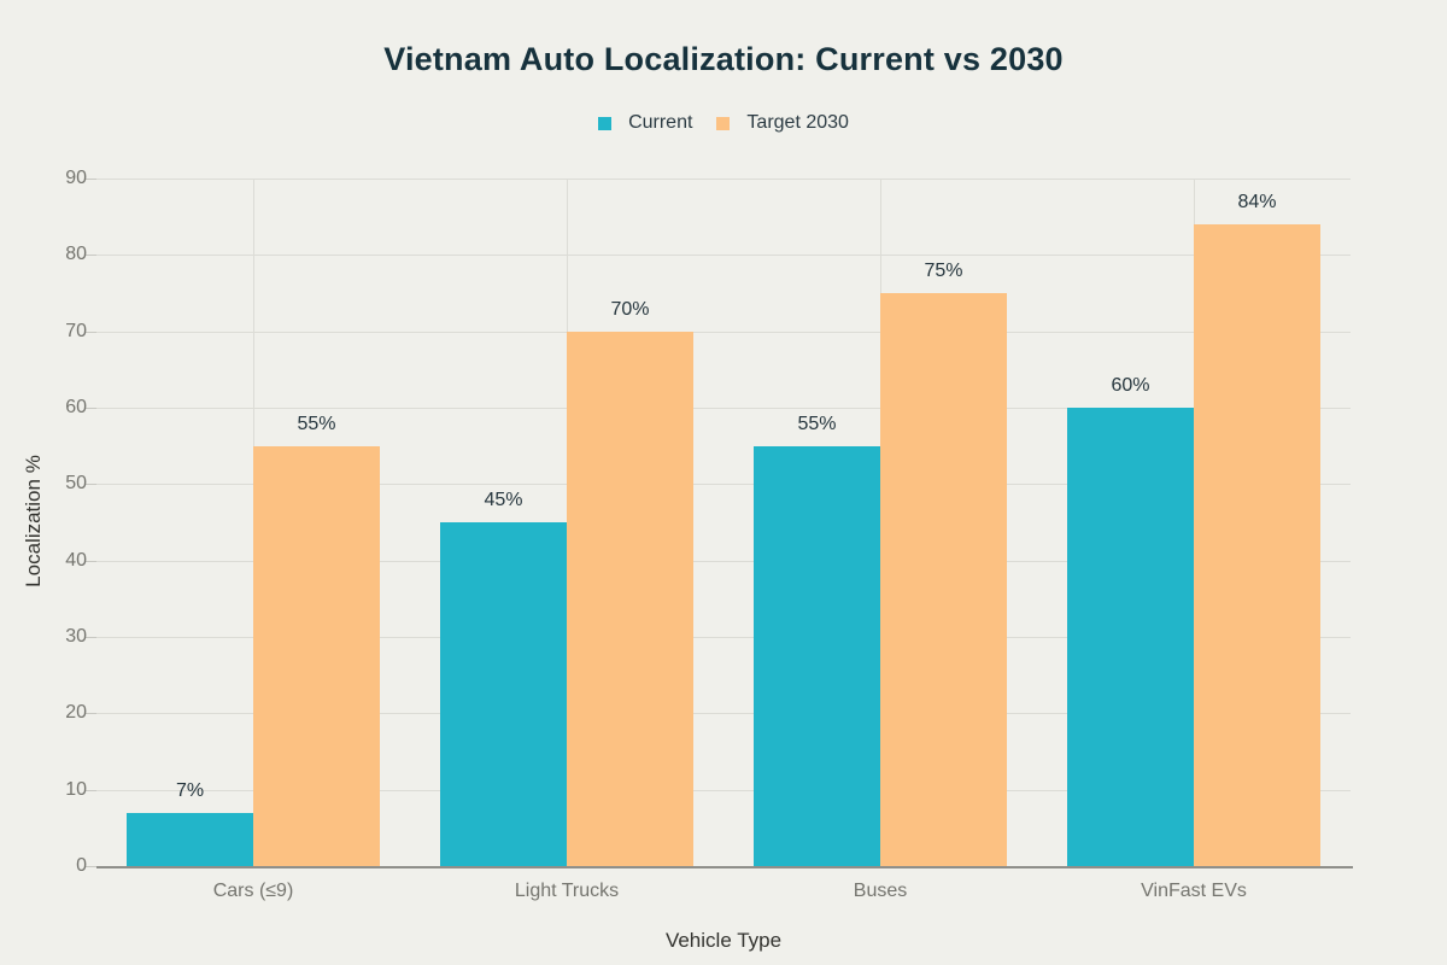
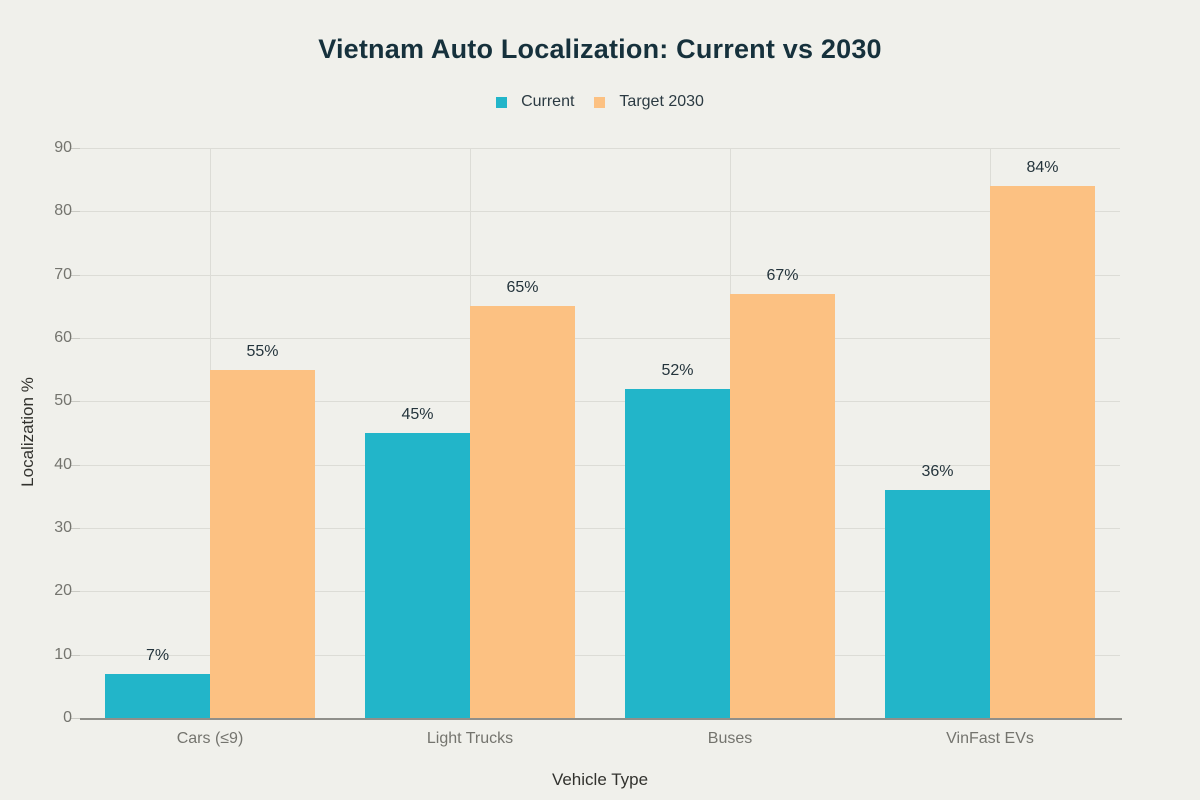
Target 2030/Light Trucks: 70% -> 65%
Current/Buses: 55% -> 52%
Target 2030/Buses: 75% -> 67%
Current/VinFast EVs: 60% -> 36%
